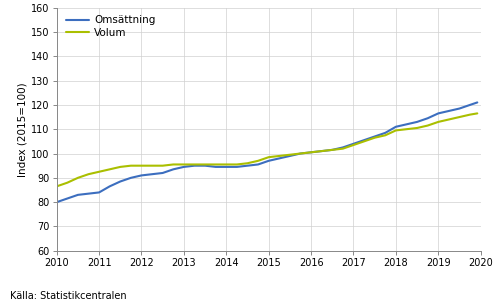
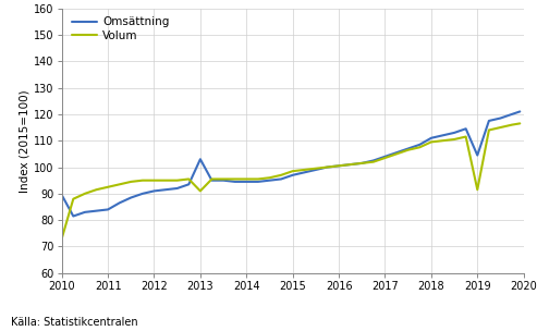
Omsättning/2010: 80.0 -> 89.5
Volum/2010: 86.5 -> 73.0
Omsättning/2013: 94.5 -> 103.0
Volum/2013: 95.5 -> 91.0
Omsättning/2019: 116.5 -> 104.5
Volum/2019: 113.0 -> 91.5
